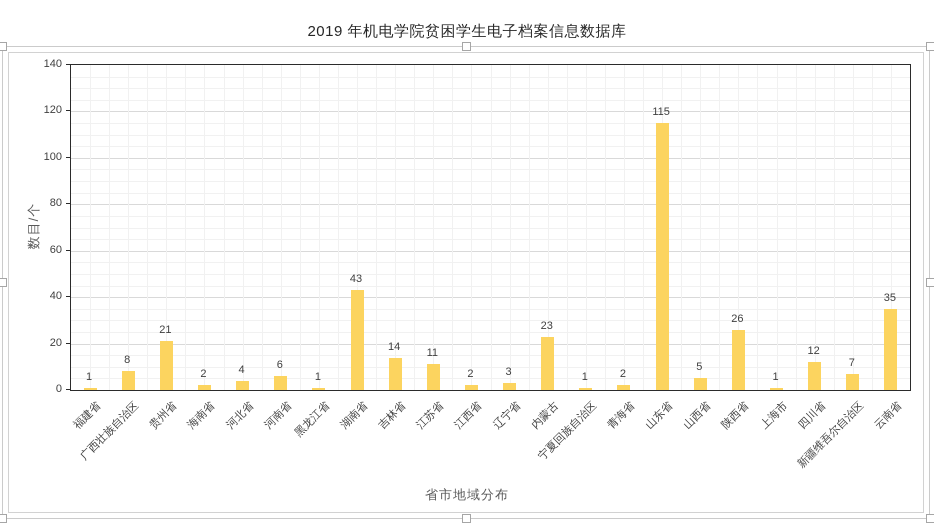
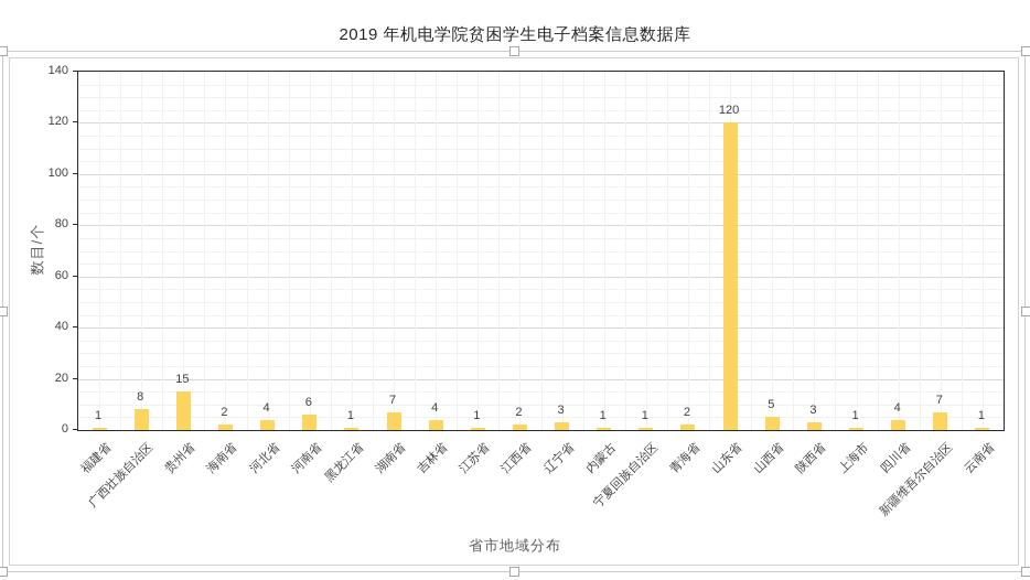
贵州省: 21 -> 15
湖南省: 43 -> 7
吉林省: 14 -> 4
江苏省: 11 -> 1
内蒙古: 23 -> 1
山东省: 115 -> 120
陕西省: 26 -> 3
四川省: 12 -> 4
云南省: 35 -> 1
